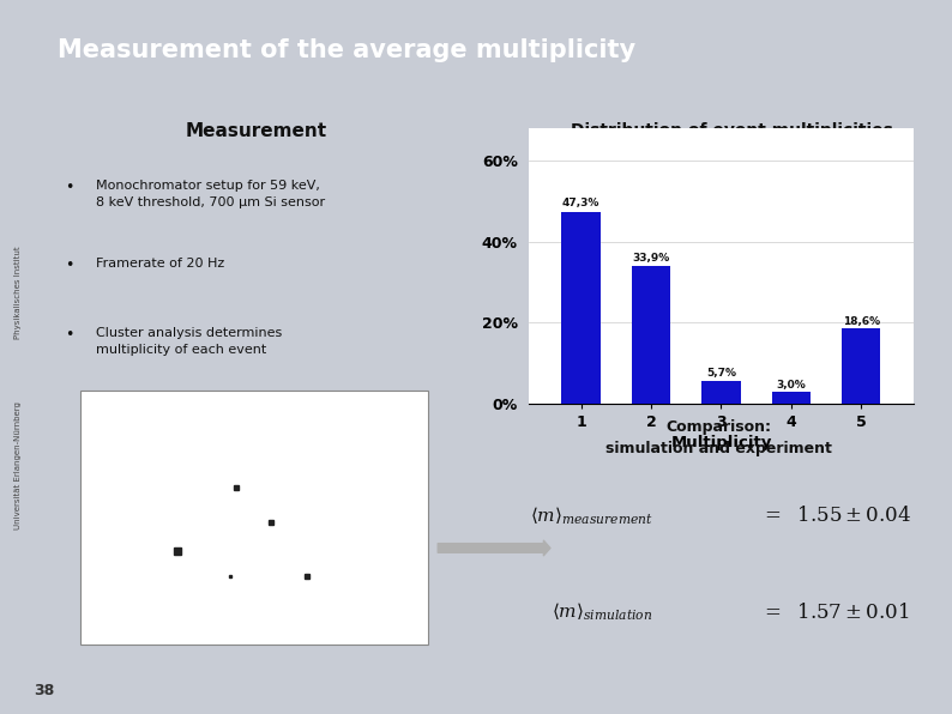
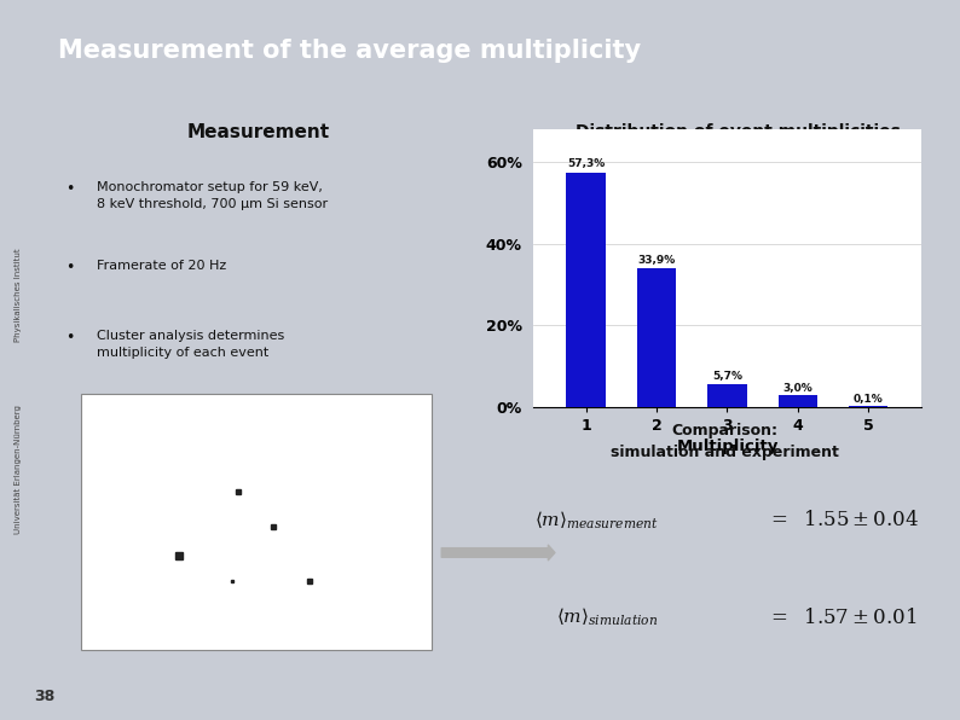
1: 47,3% -> 57,3%
5: 18,6% -> 0,1%
